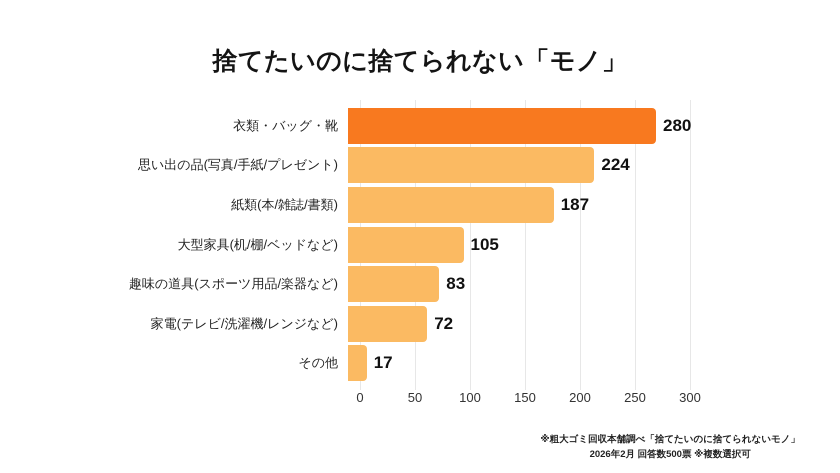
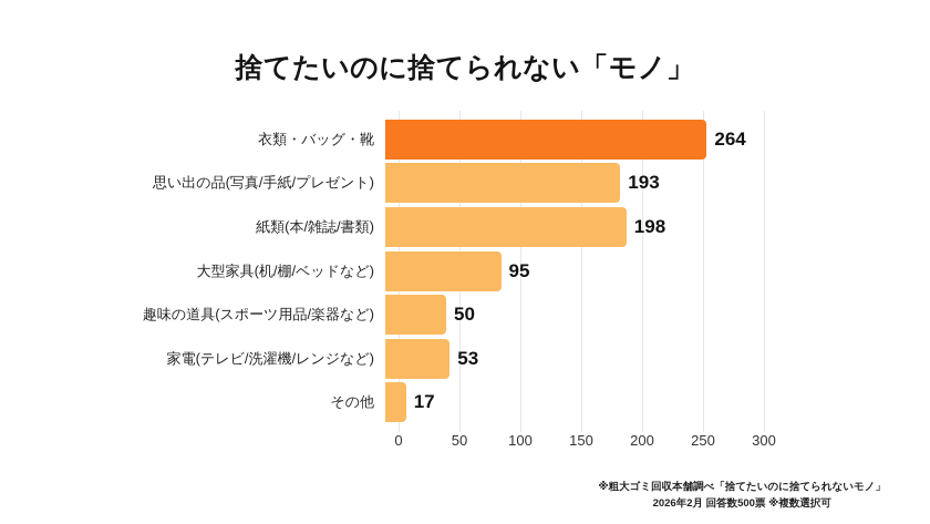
衣類・バッグ・靴: 280 -> 264
思い出の品(写真/手紙/プレゼント): 224 -> 193
紙類(本/雑誌/書類): 187 -> 198
大型家具(机/棚/ベッドなど): 105 -> 95
趣味の道具(スポーツ用品/楽器など): 83 -> 50
家電(テレビ/洗濯機/レンジなど): 72 -> 53
